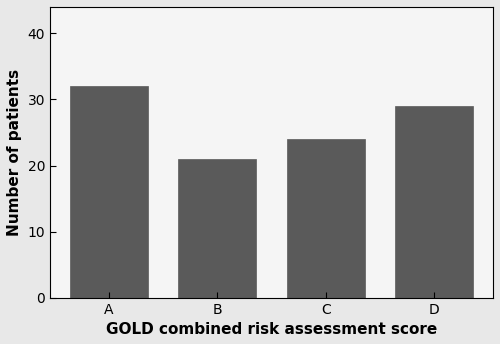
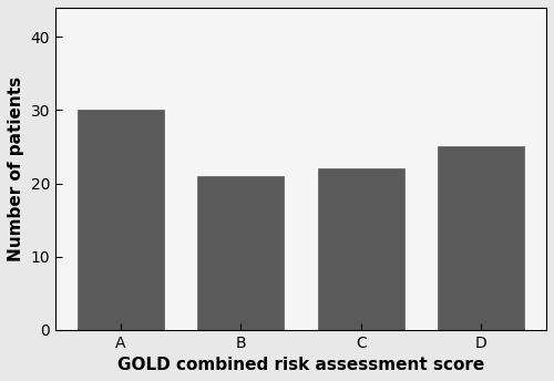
A: 32 -> 30
C: 24 -> 22
D: 29 -> 25
